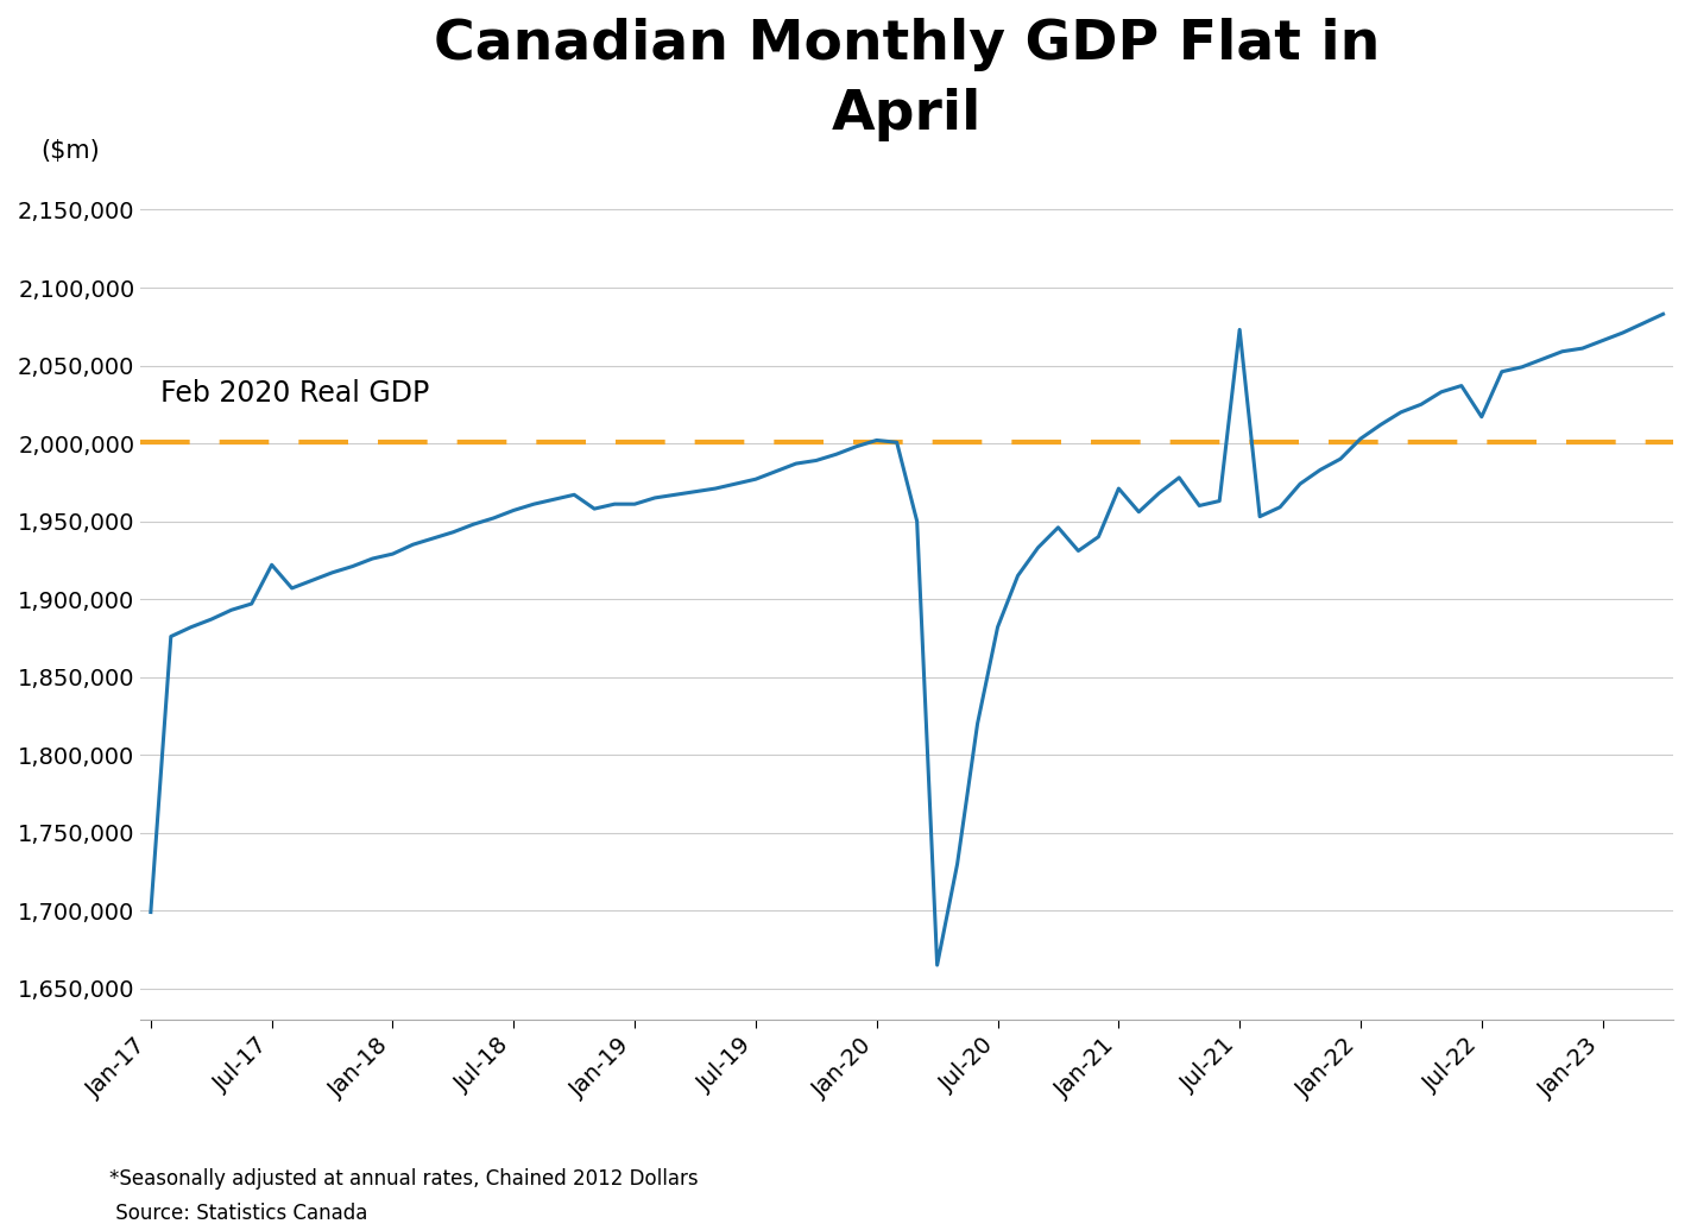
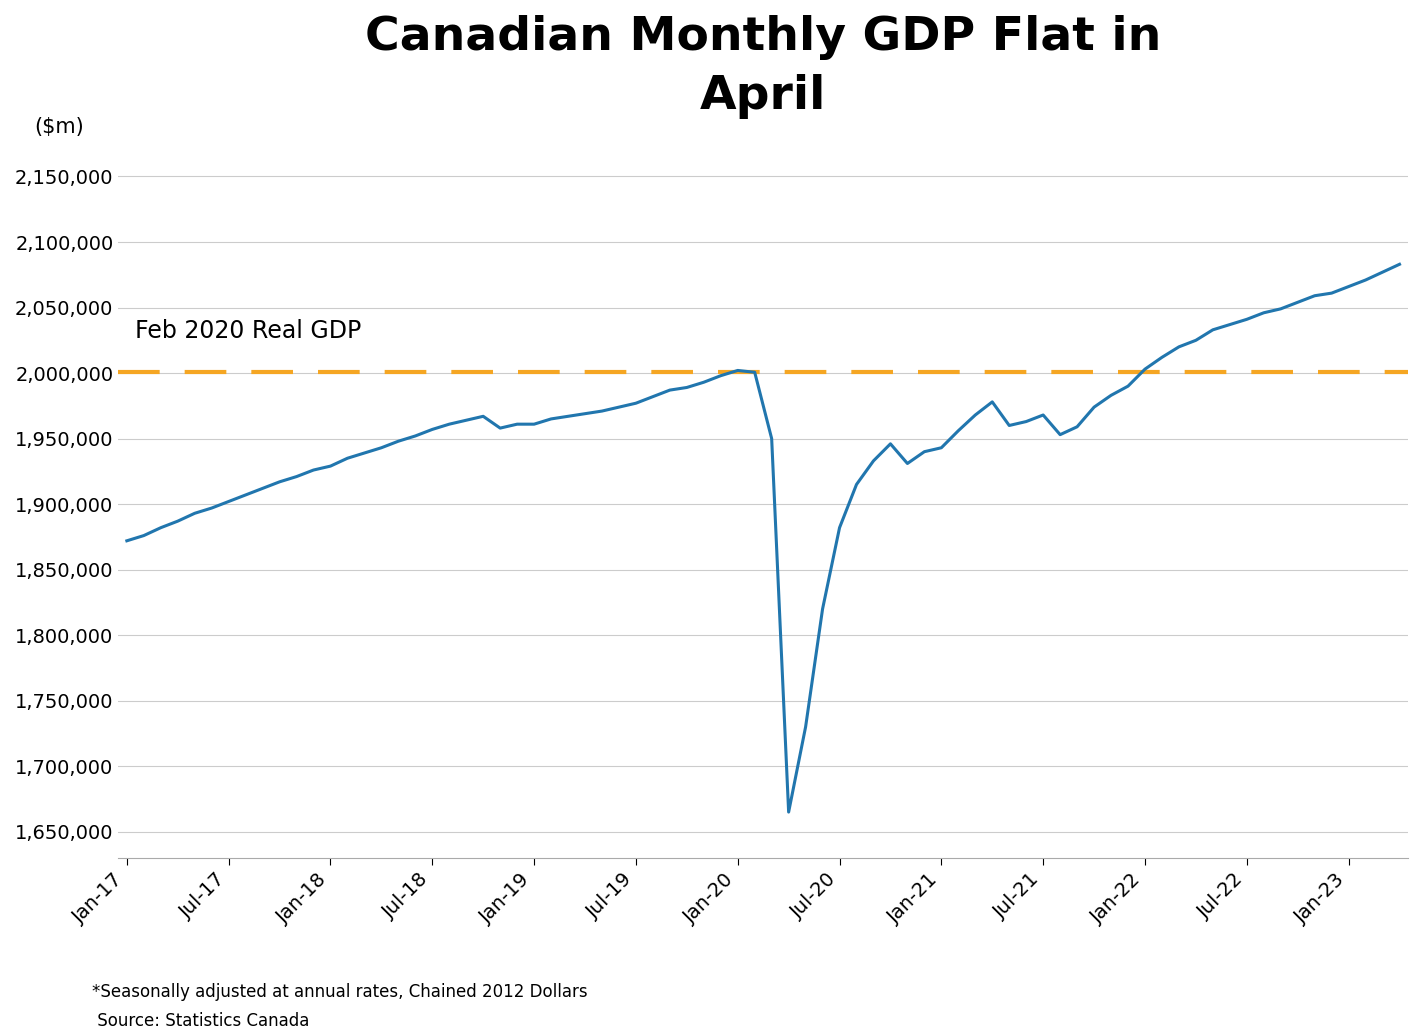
Jan-17: 1,699,000 -> 1,872,000
Jul-17: 1,922,000 -> 1,902,000
Jan-21: 1,971,000 -> 1,943,000
Jul-21: 2,073,000 -> 1,968,000
Jul-22: 2,017,000 -> 2,041,000
